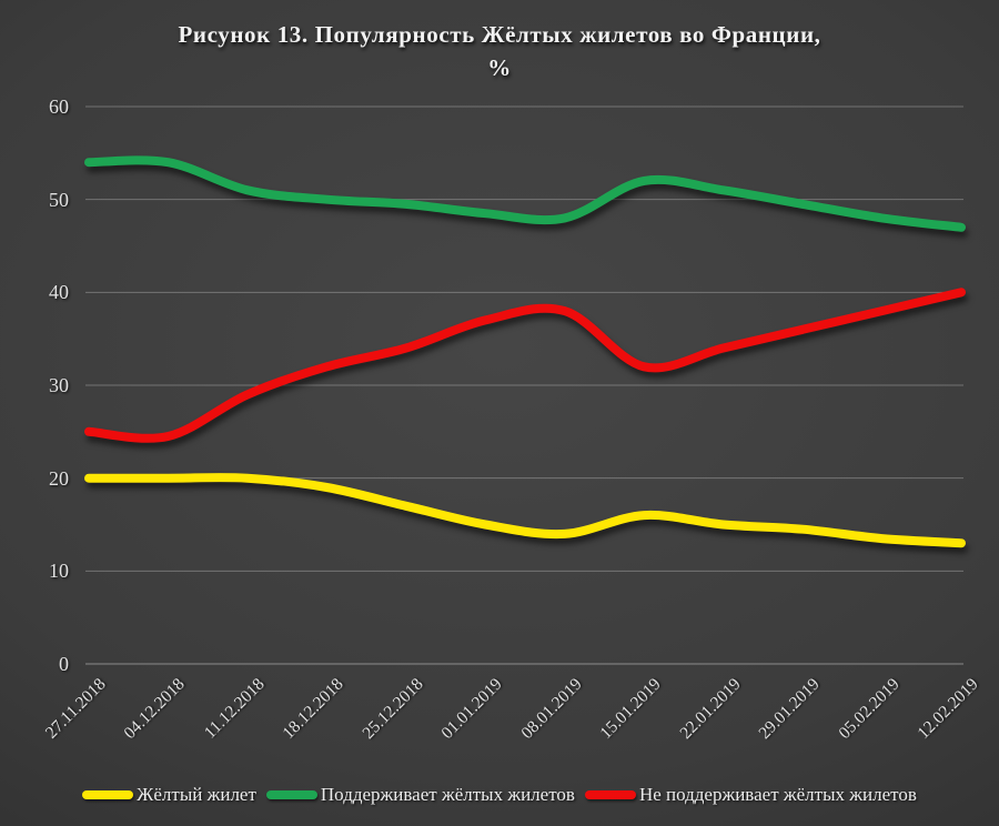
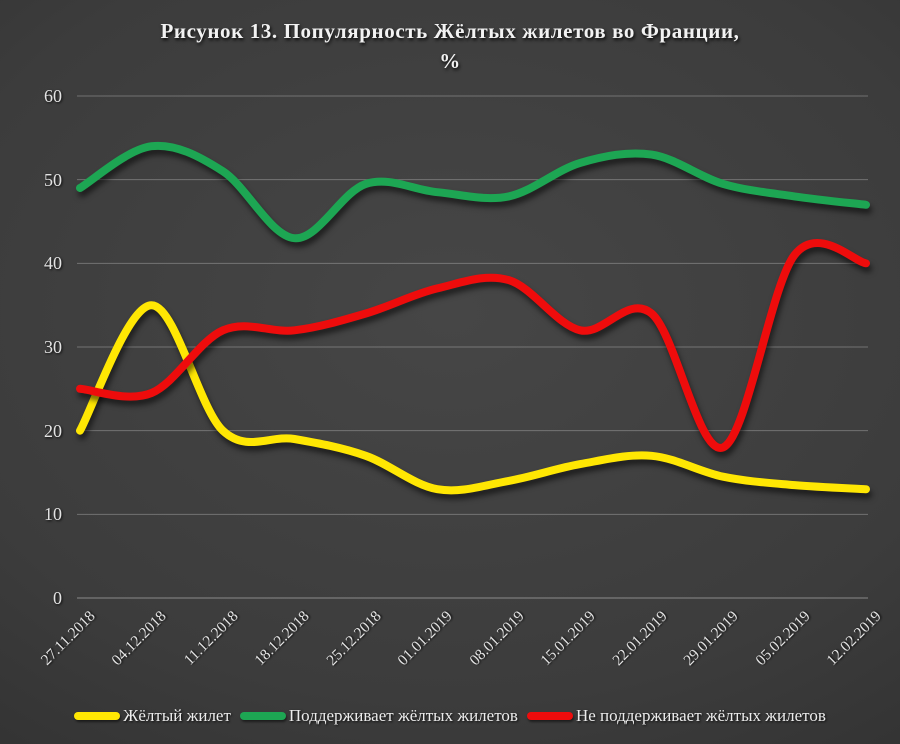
Поддерживает жёлтых жилетов/27.11.2018: 54 -> 49
Жёлтый жилет/04.12.2018: 20 -> 35
Не поддерживает жёлтых жилетов/11.12.2018: 29 -> 32
Поддерживает жёлтых жилетов/18.12.2018: 50 -> 43
Жёлтый жилет/01.01.2019: 15 -> 13
Жёлтый жилет/22.01.2019: 15 -> 17
Поддерживает жёлтых жилетов/22.01.2019: 51 -> 53
Не поддерживает жёлтых жилетов/29.01.2019: 36 -> 18
Не поддерживает жёлтых жилетов/05.02.2019: 38 -> 41
